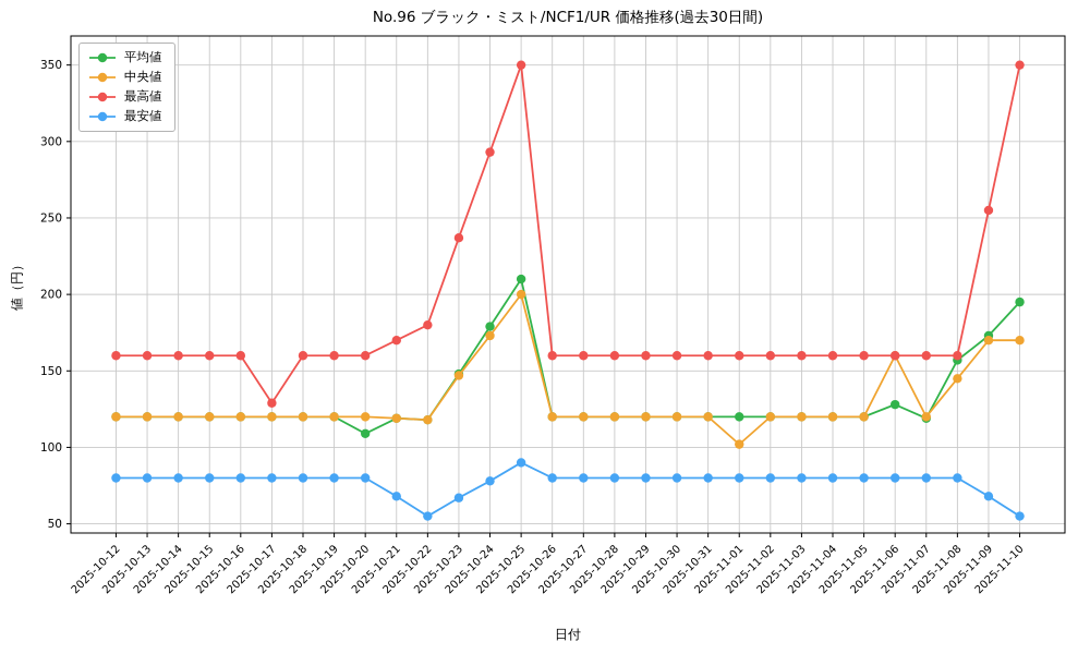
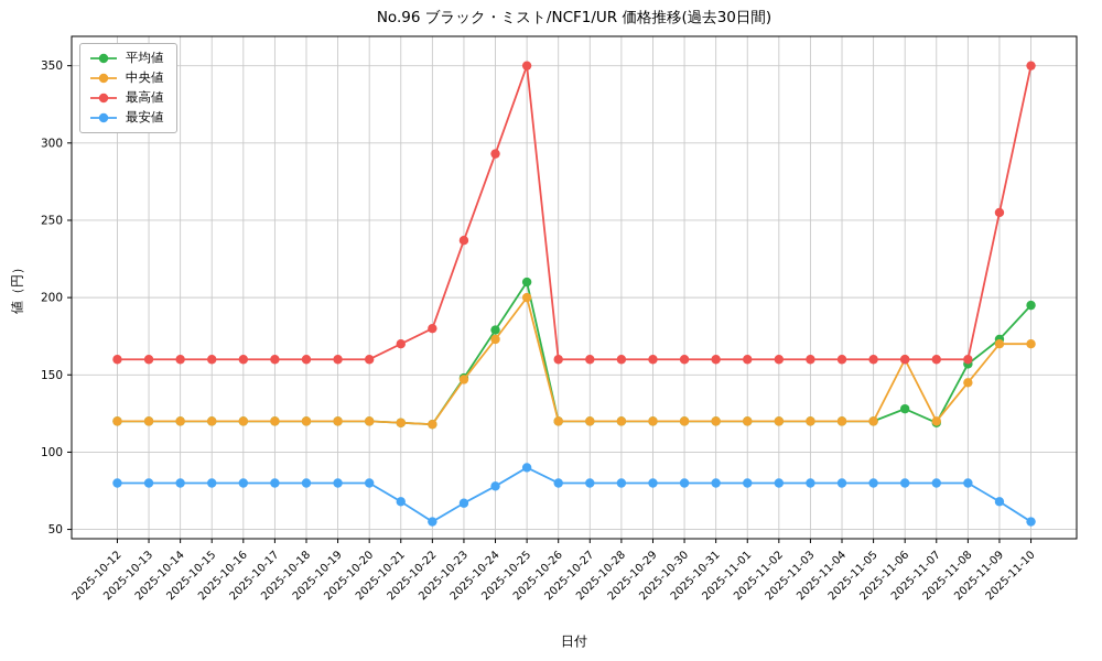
最高値/2025-10-17: 129 -> 160
平均値/2025-10-20: 109 -> 120
中央値/2025-11-01: 102 -> 120
